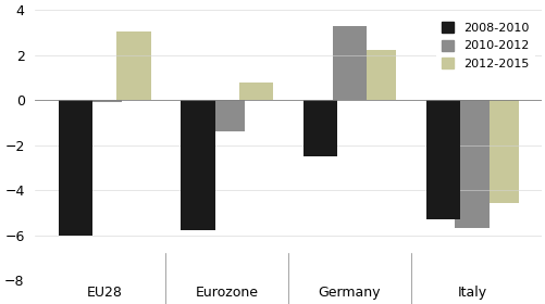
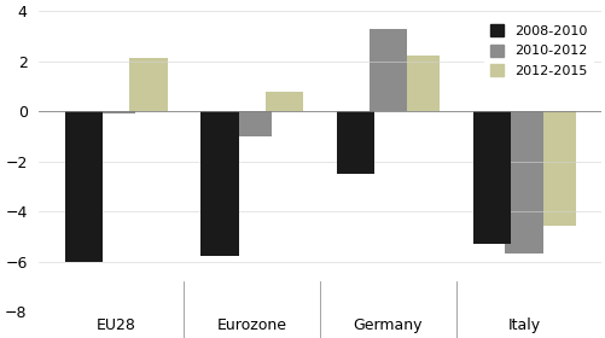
2012-2015/EU28: 3.05 -> 2.15
2010-2012/Eurozone: -1.4 -> -1.0
